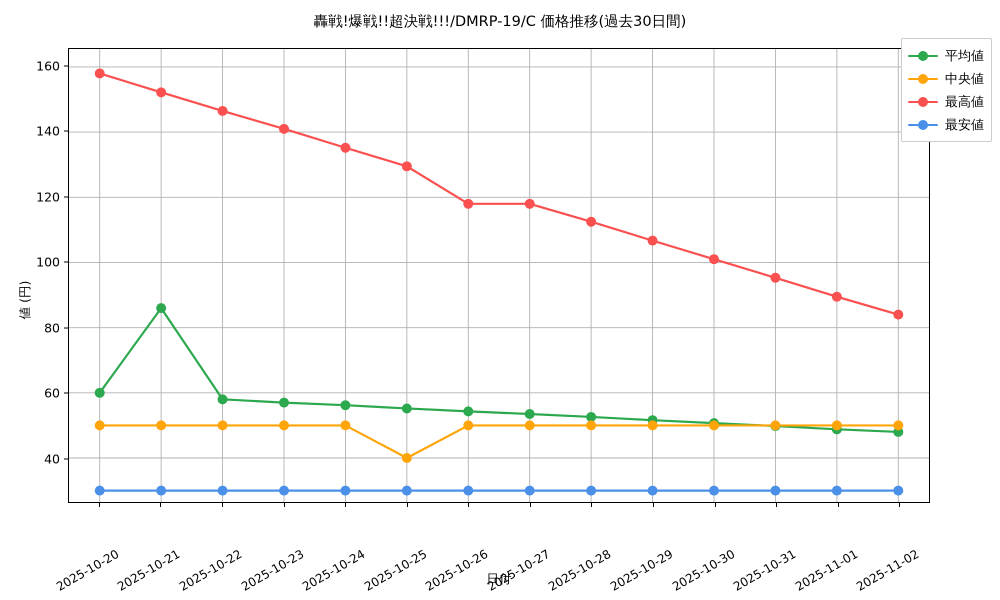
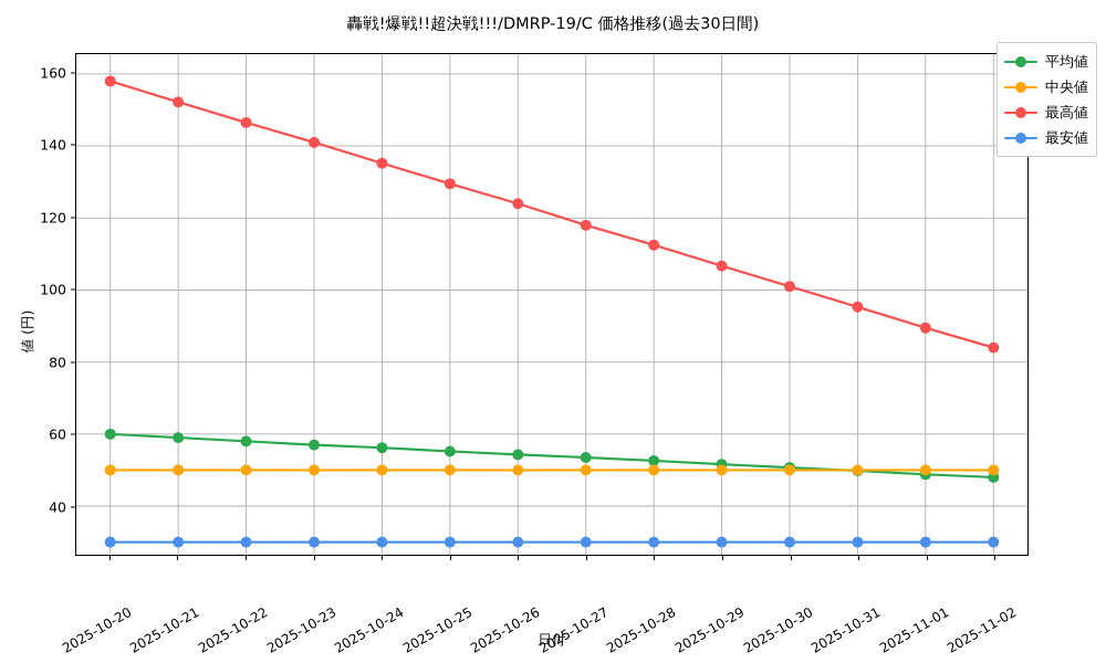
平均値/2025-10-21: 86 -> 59
中央値/2025-10-25: 40 -> 50
最高値/2025-10-26: 118 -> 124
